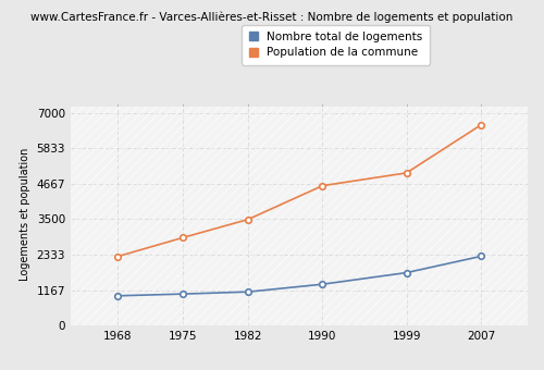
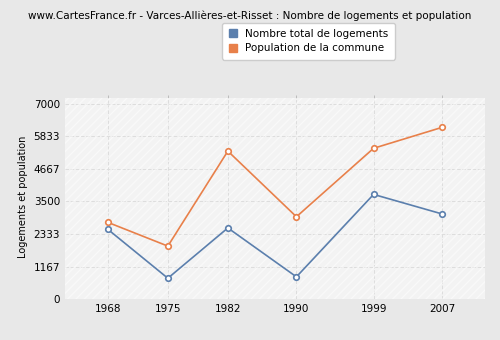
Nombre total de logements/1968: 980 -> 2500
Population de la commune/1968: 2270 -> 2750
Nombre total de logements/1975: 1040 -> 750
Population de la commune/1975: 2890 -> 1900
Nombre total de logements/1982: 1110 -> 2550
Population de la commune/1982: 3490 -> 5300
Nombre total de logements/1990: 1360 -> 800
Population de la commune/1990: 4600 -> 2950
Nombre total de logements/1999: 1740 -> 3750
Population de la commune/1999: 5020 -> 5400
Nombre total de logements/2007: 2280 -> 3050
Population de la commune/2007: 6600 -> 6150
